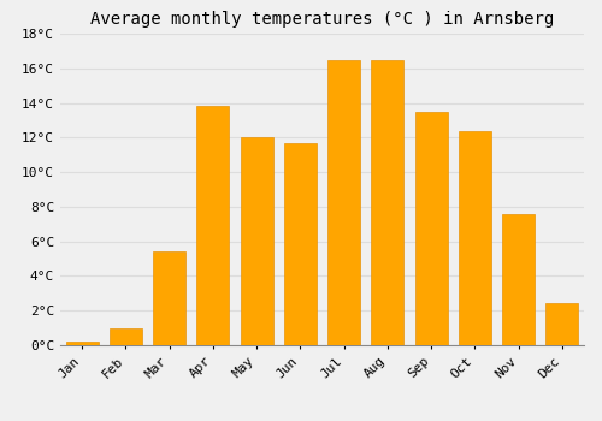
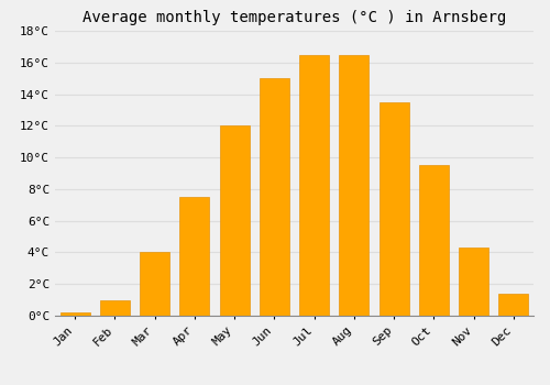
Mar: 5.4°C -> 4.0°C
Apr: 13.8°C -> 7.5°C
Jun: 11.7°C -> 15.0°C
Oct: 12.4°C -> 9.5°C
Nov: 7.6°C -> 4.3°C
Dec: 2.4°C -> 1.4°C
